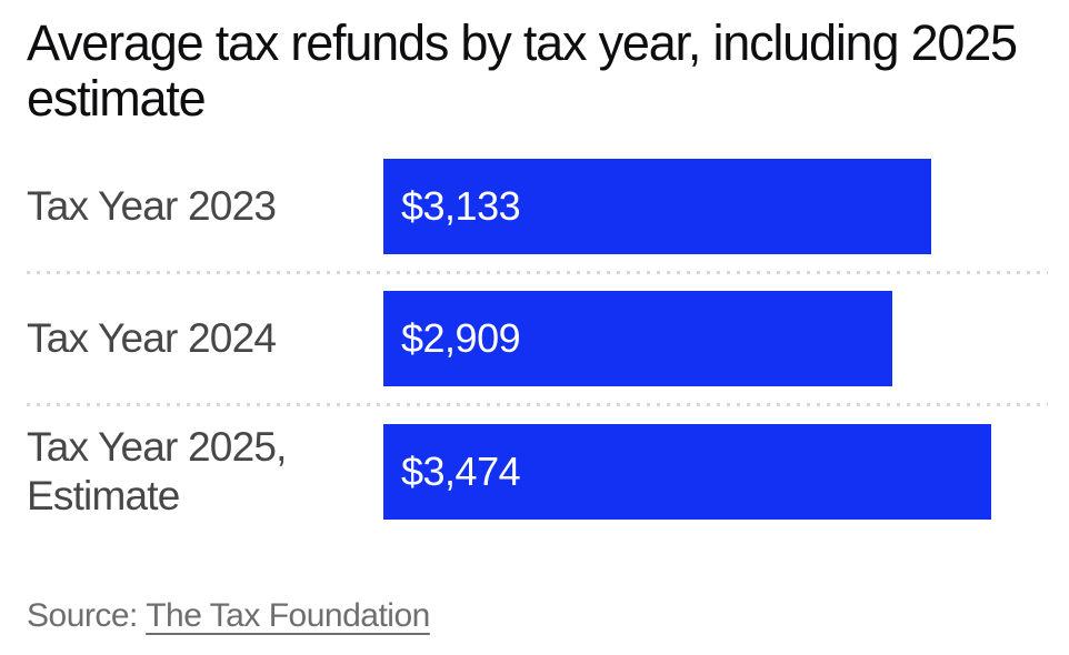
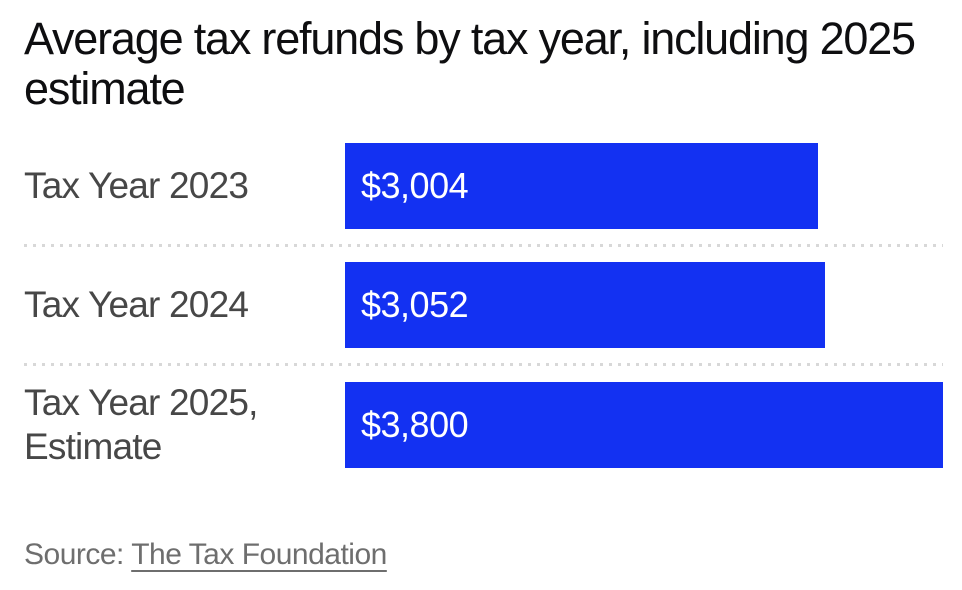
Tax Year 2023: $3,133 -> $3,004
Tax Year 2024: $2,909 -> $3,052
Tax Year 2025, Estimate: $3,474 -> $3,800
